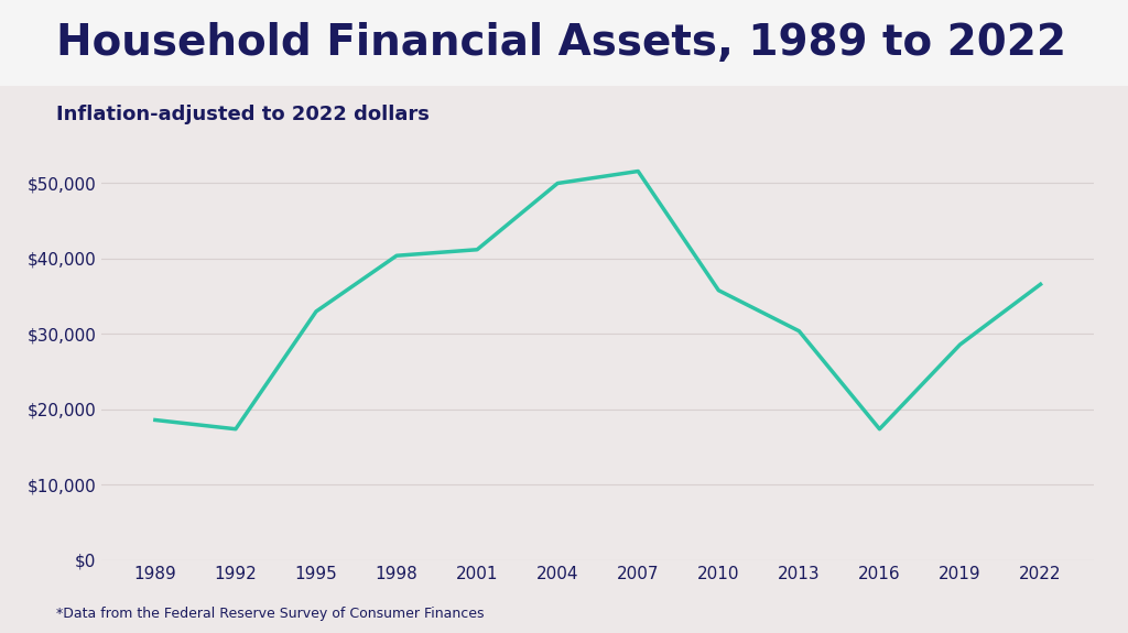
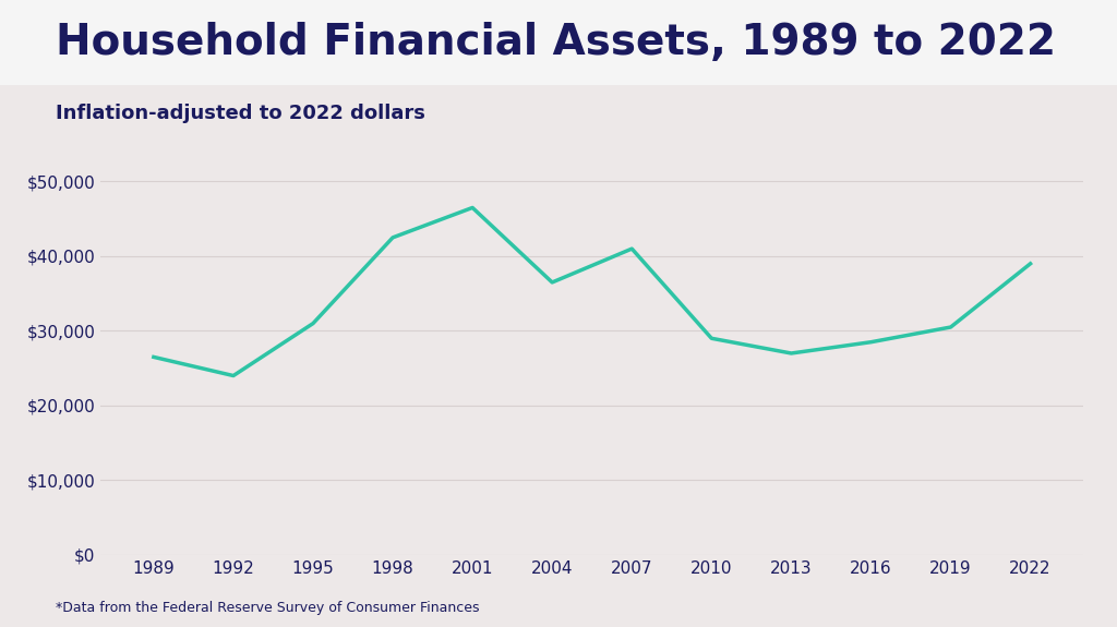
1989: $18,600 -> $26,500
1992: $17,400 -> $24,000
1995: $33,000 -> $31,000
1998: $40,400 -> $42,500
2001: $41,200 -> $46,500
2004: $50,000 -> $36,500
2007: $51,600 -> $41,000
2010: $35,800 -> $29,000
2013: $30,400 -> $27,000
2016: $17,400 -> $28,500
2019: $28,600 -> $30,500
2022: $36,600 -> $39,000
